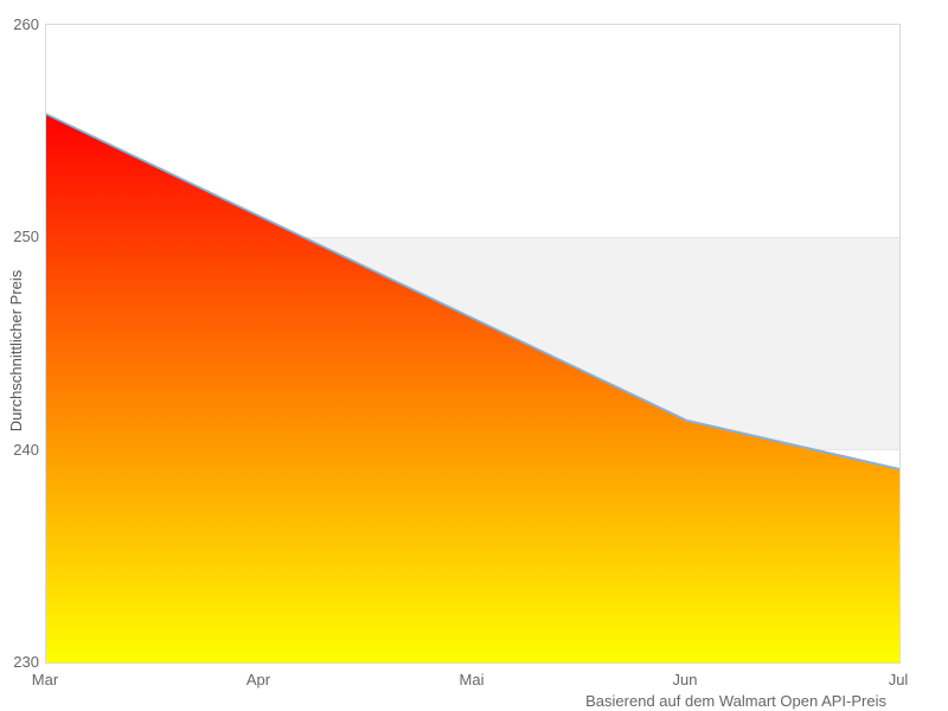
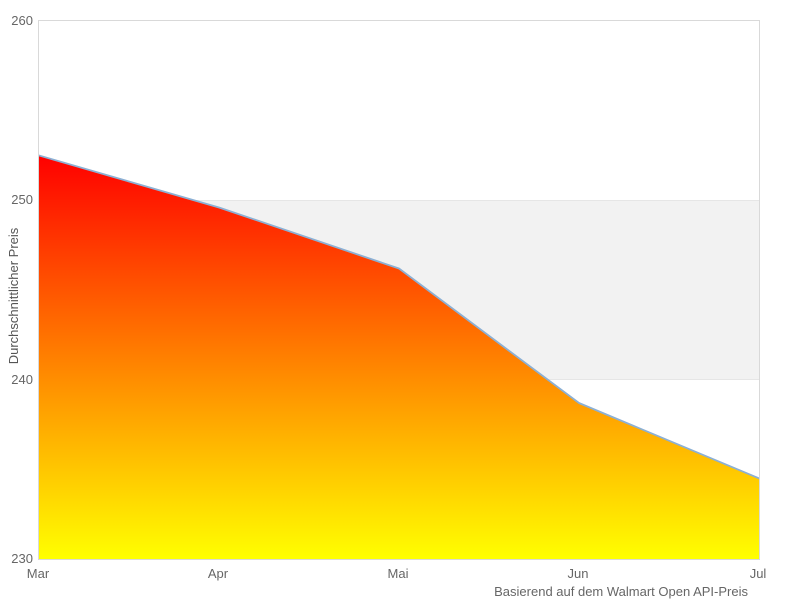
Mar: 255.8 -> 252.5
Apr: 251.0 -> 249.6
Jun: 241.4 -> 238.7
Jul: 239.1 -> 234.5
